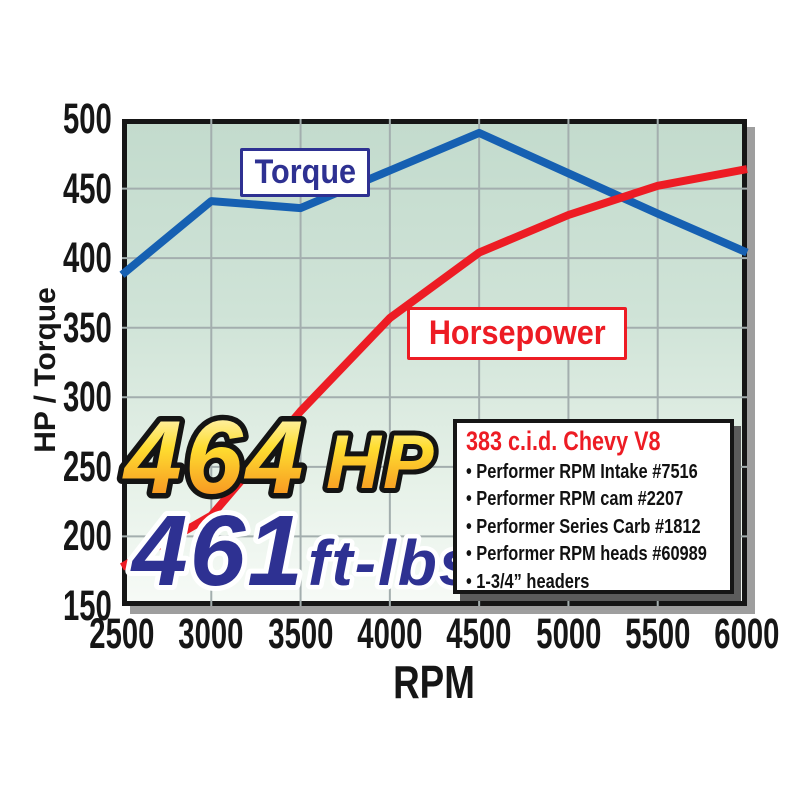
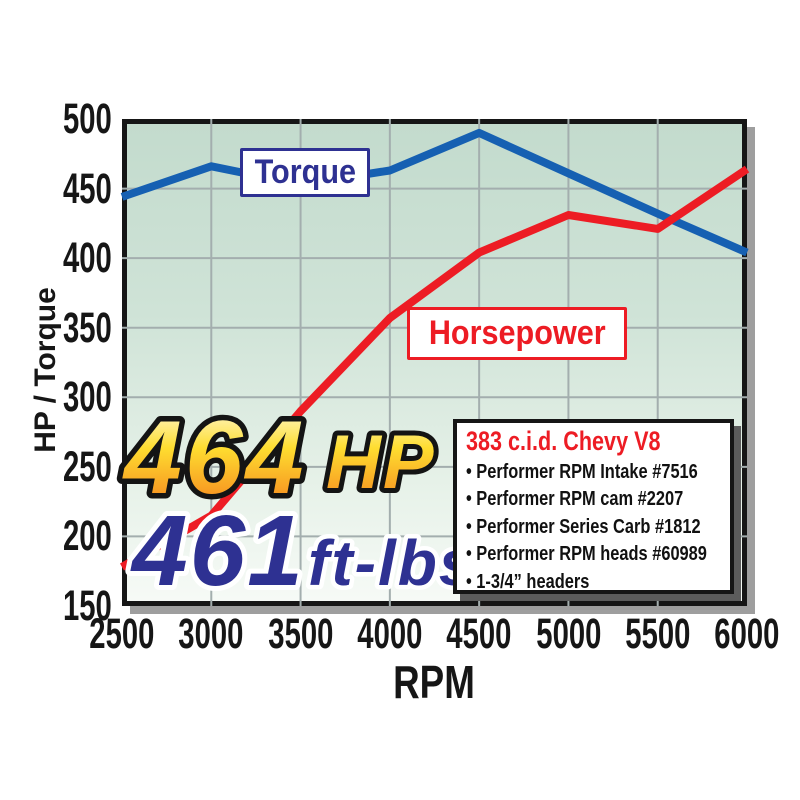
Torque/2500: 388 -> 444
Torque/3000: 441 -> 466
Torque/3500: 436 -> 453
Horsepower/5500: 452 -> 421
